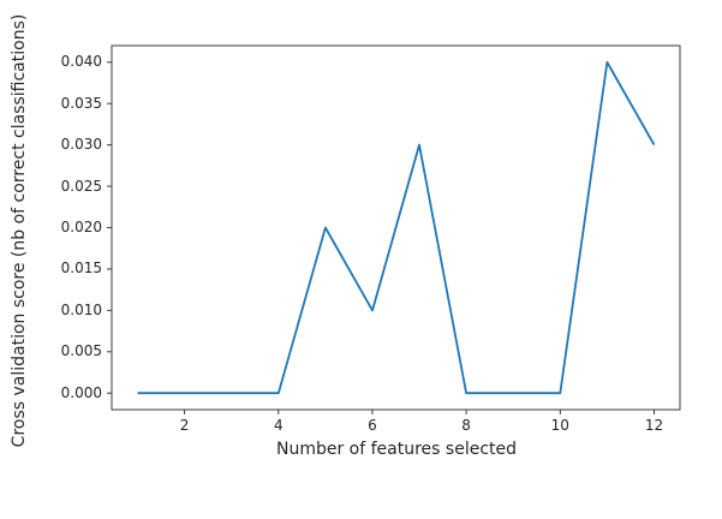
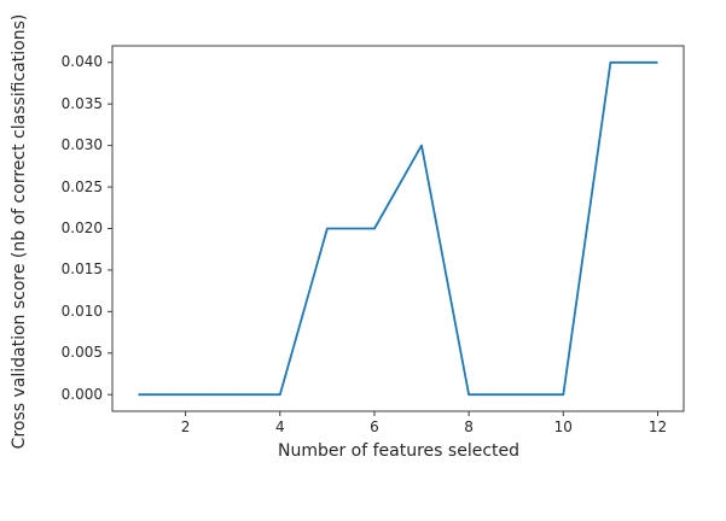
6: 0.01 -> 0.02
12: 0.03 -> 0.04
